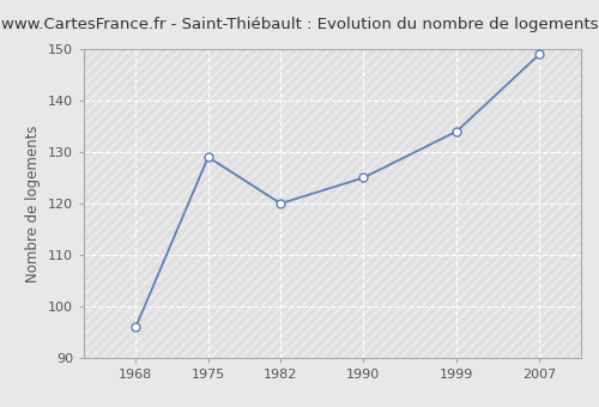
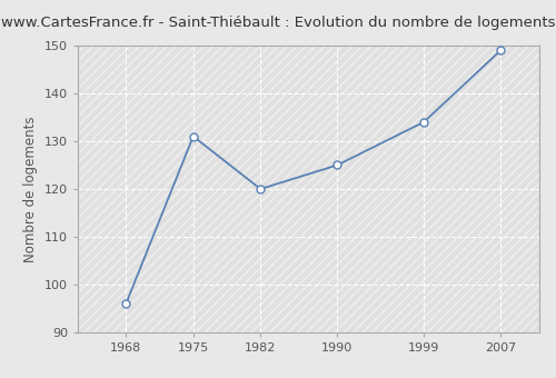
1975: 129 -> 131
